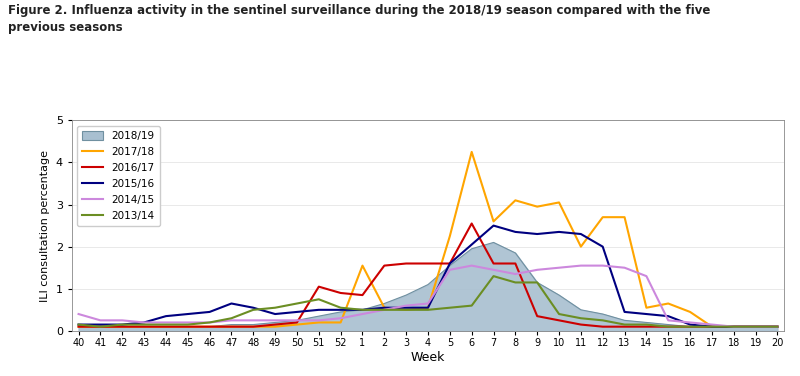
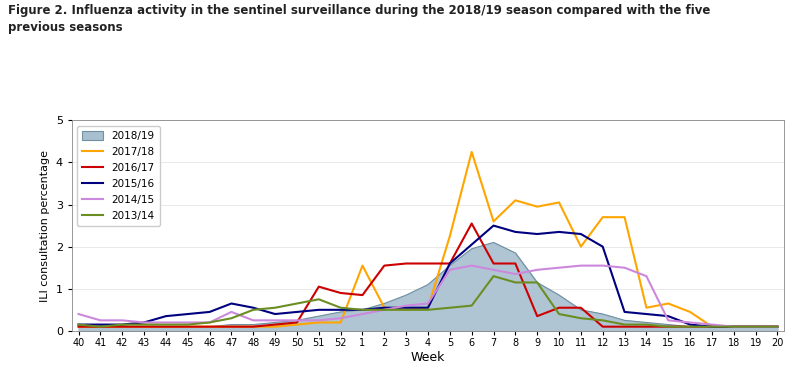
2014/15/47: 0.25 -> 0.45
2016/17/10: 0.25 -> 0.55
2016/17/11: 0.15 -> 0.55
